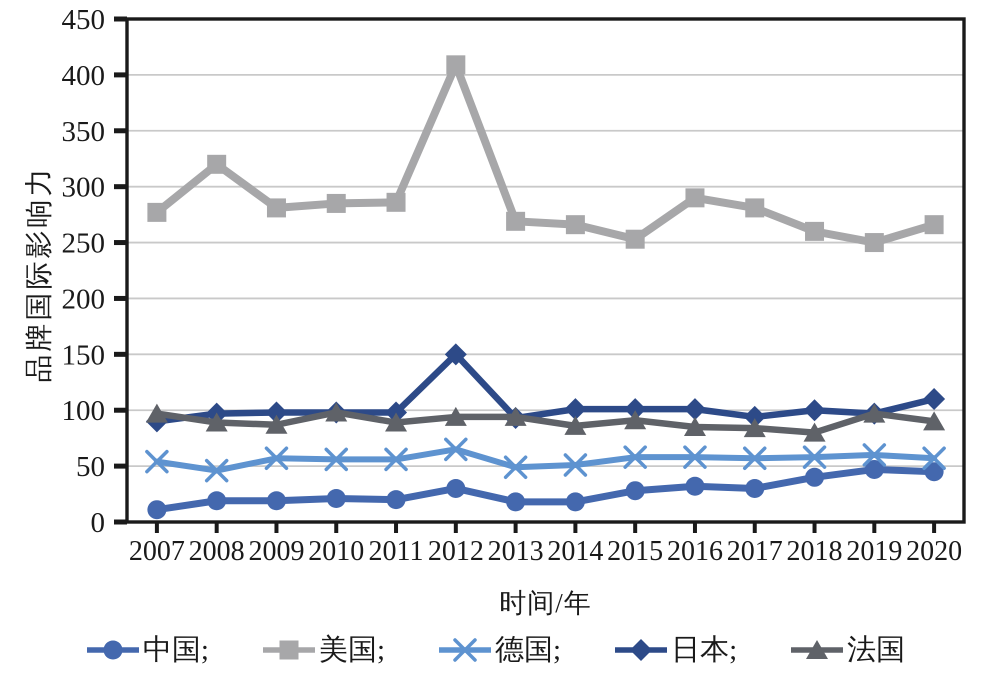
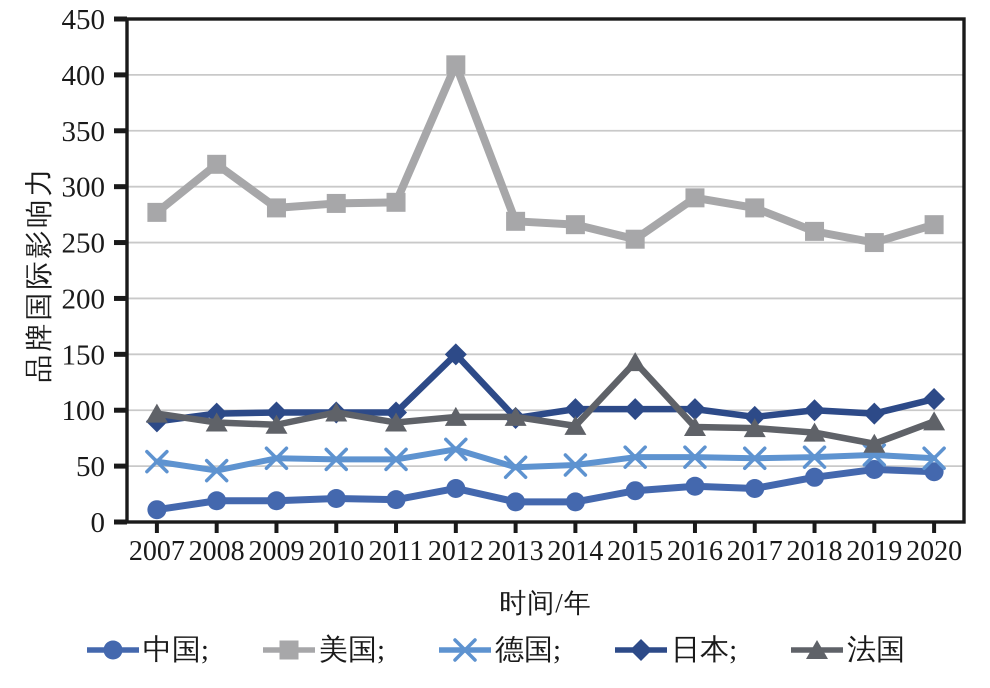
法国/2015: 91 -> 143
法国/2019: 97 -> 70
